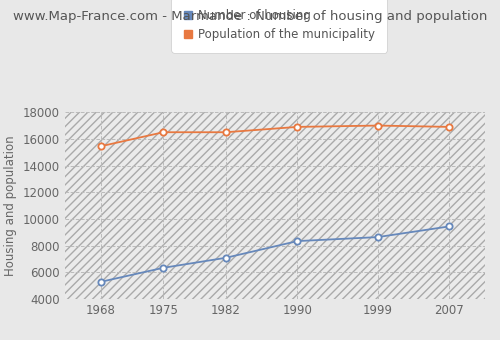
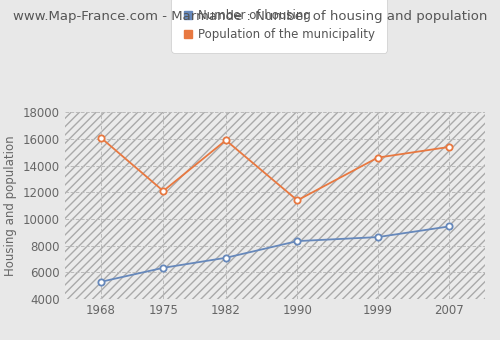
Population of the municipality/1968: 15400 -> 16100
Population of the municipality/1975: 16500 -> 12100
Population of the municipality/1982: 16500 -> 15900
Population of the municipality/1990: 16900 -> 11400
Population of the municipality/1999: 17000 -> 14600
Population of the municipality/2007: 16900 -> 15400
